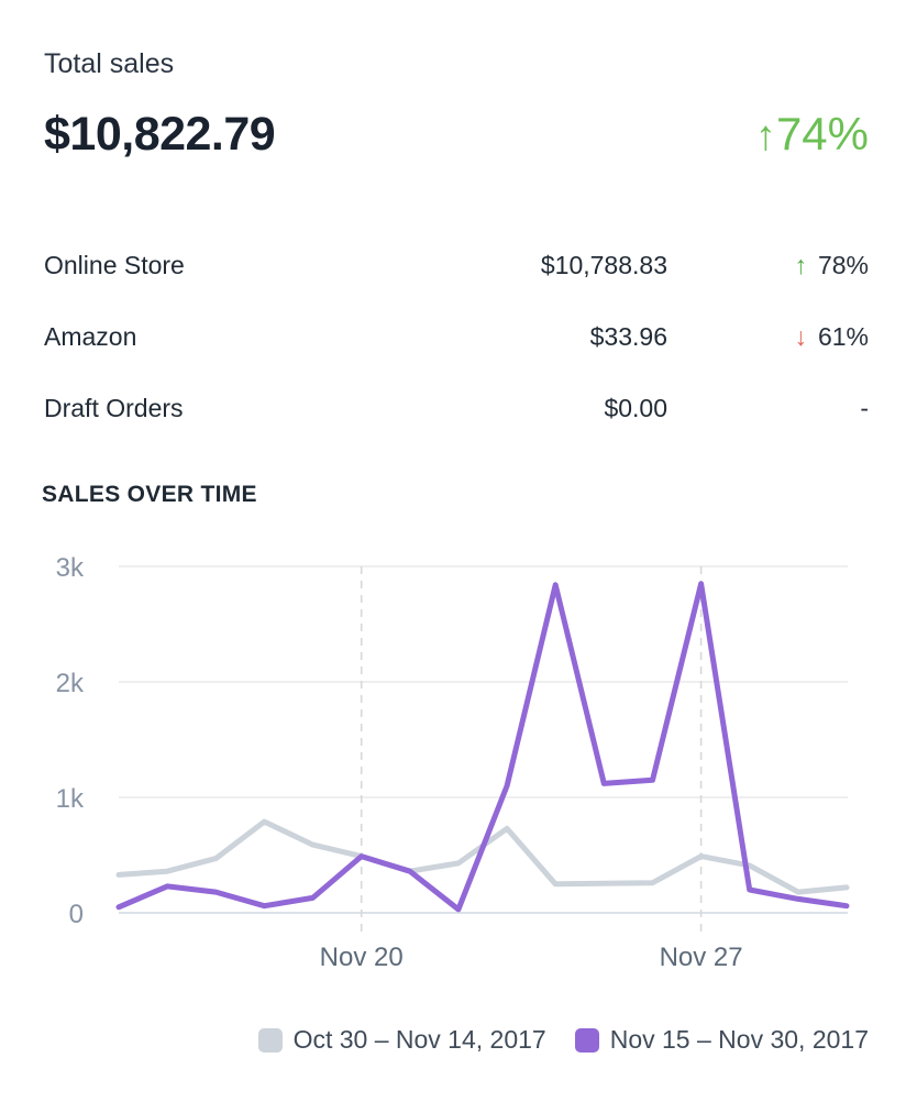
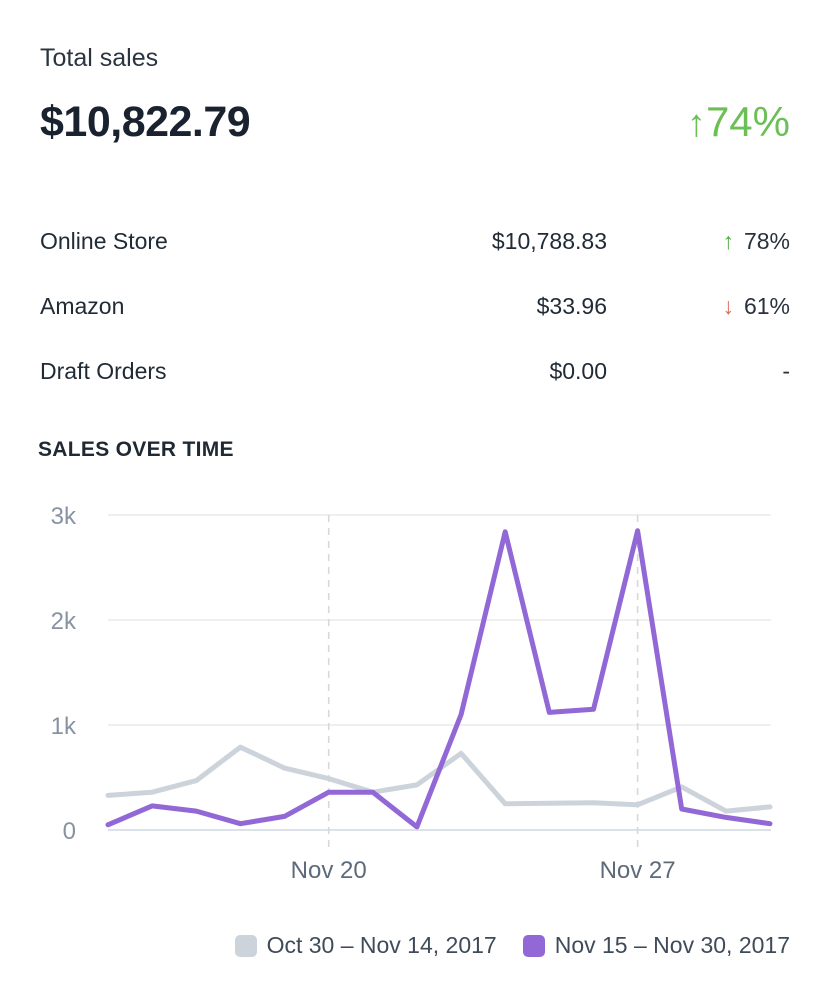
Nov 15 – Nov 30, 2017/Nov 20: 0.49k -> 0.36k
Oct 30 – Nov 14, 2017/Nov 27: 0.49k -> 0.24k
